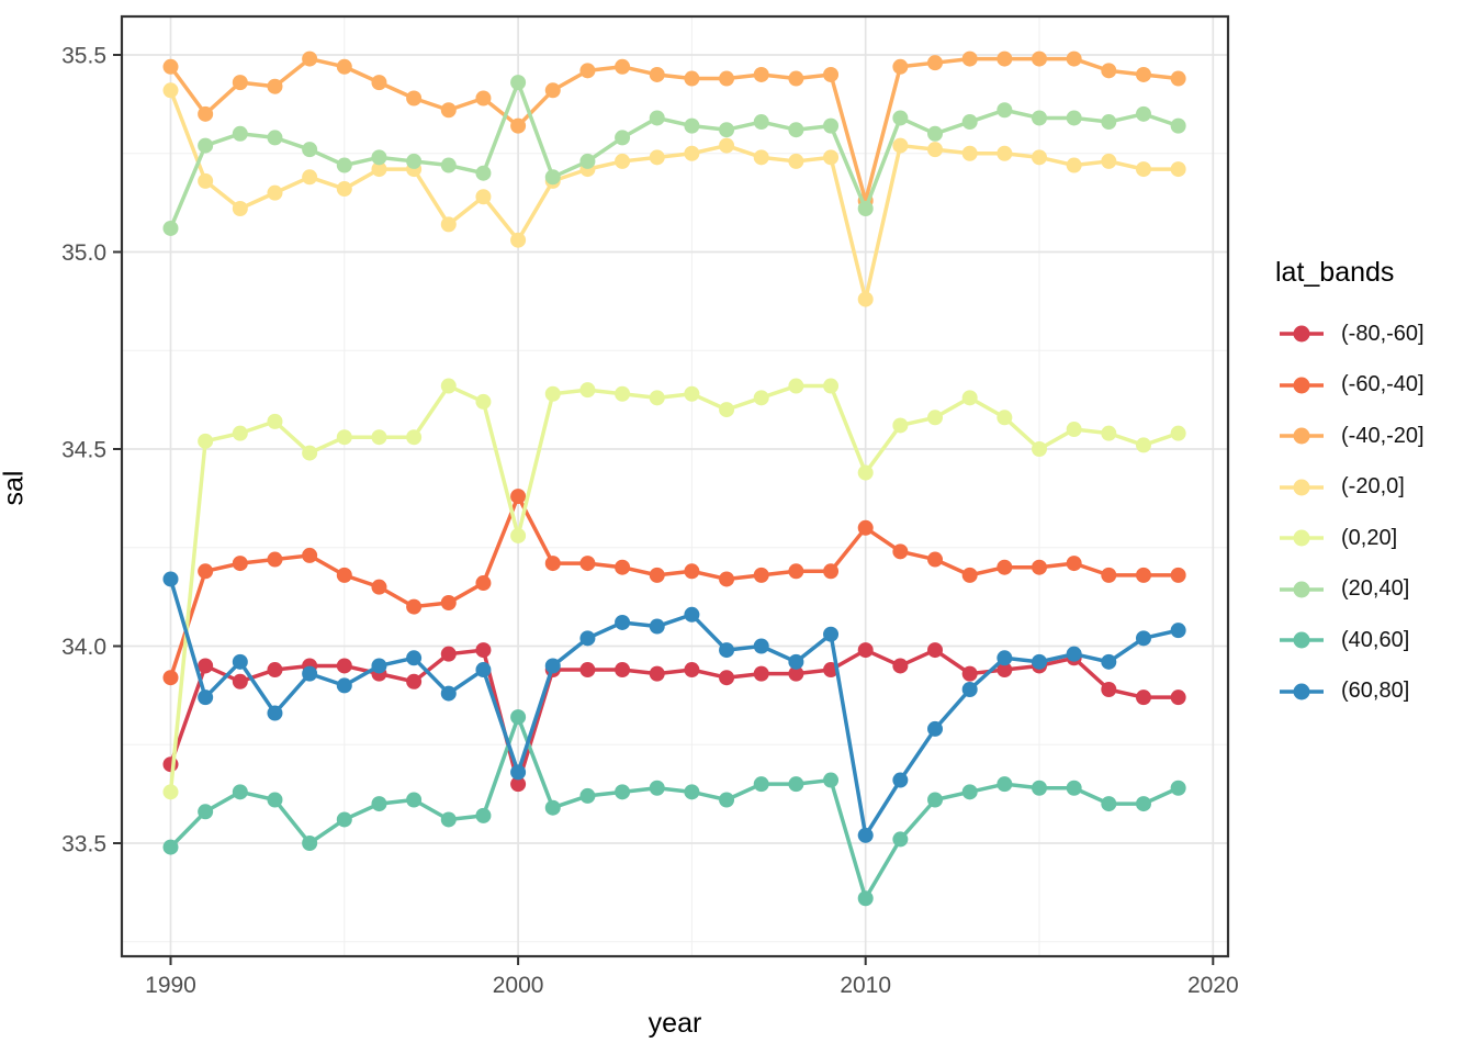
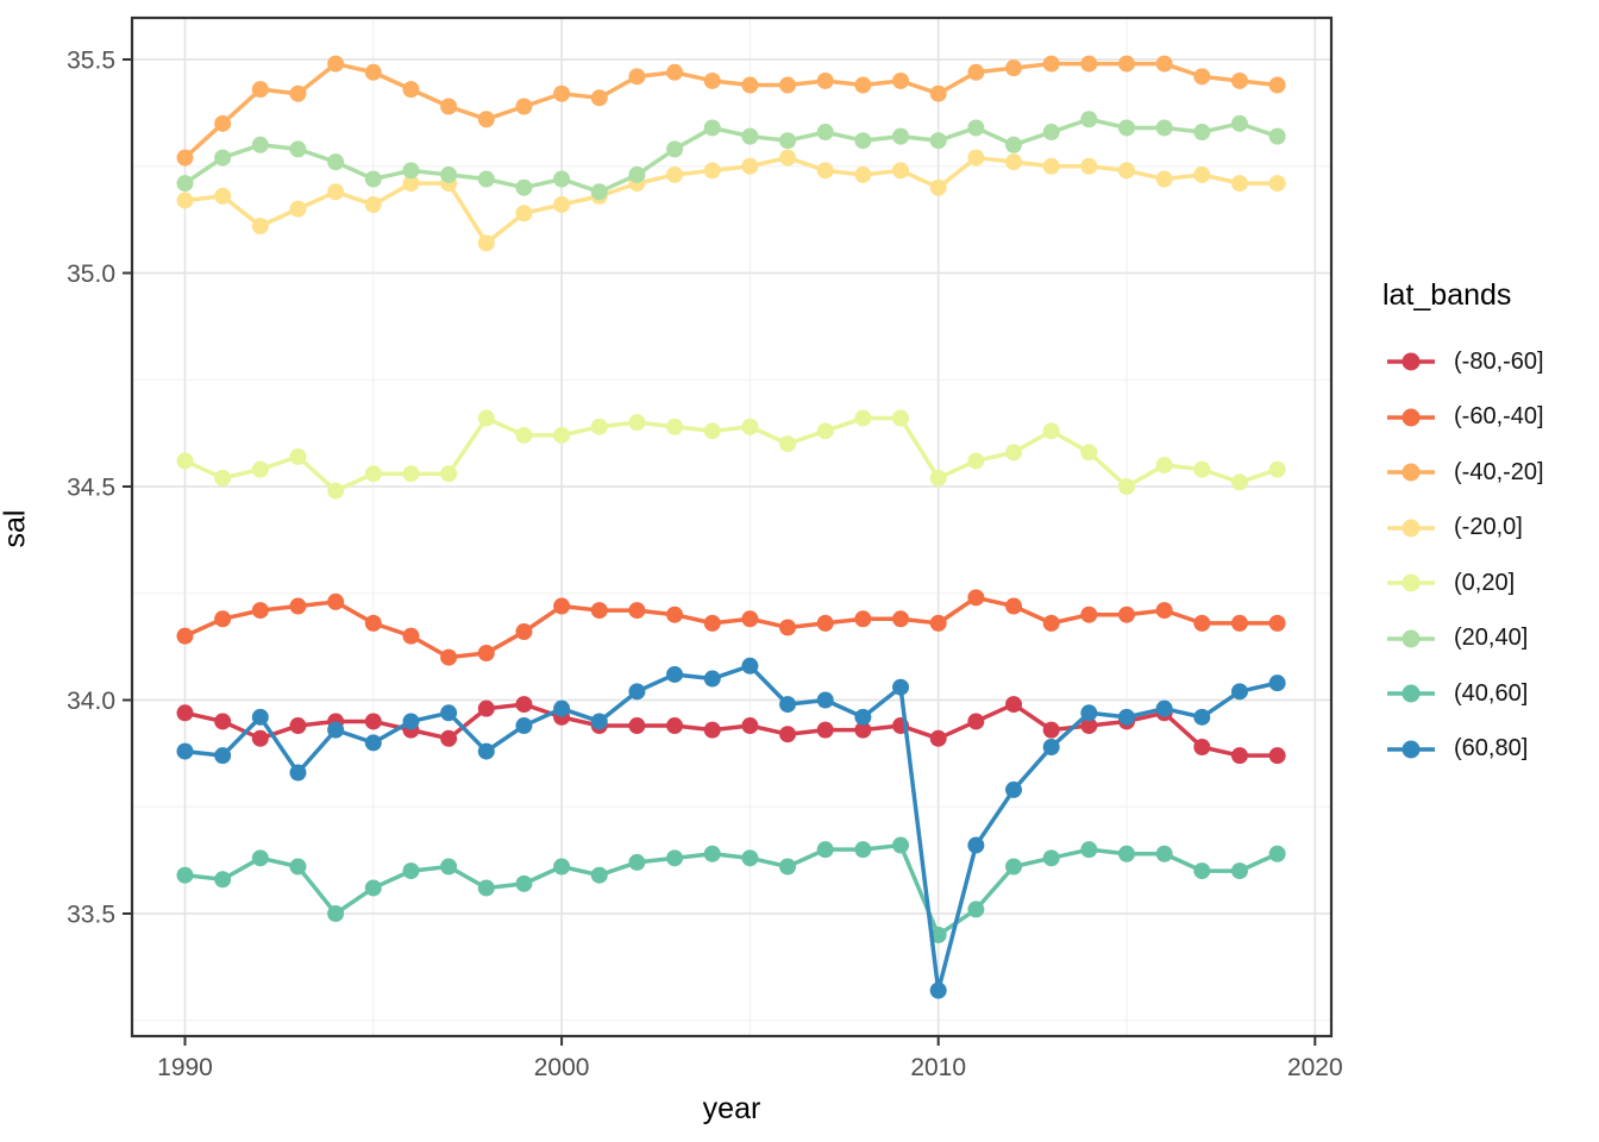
(-80,-60]/1990: 33.70 -> 33.97
(-60,-40]/1990: 33.92 -> 34.15
(-40,-20]/1990: 35.47 -> 35.27
(-20,0]/1990: 35.41 -> 35.17
(0,20]/1990: 33.63 -> 34.56
(20,40]/1990: 35.06 -> 35.21
(40,60]/1990: 33.49 -> 33.59
(60,80]/1990: 34.17 -> 33.88
(-80,-60]/2000: 33.65 -> 33.96
(-60,-40]/2000: 34.38 -> 34.22
(-40,-20]/2000: 35.32 -> 35.42
(-20,0]/2000: 35.03 -> 35.16
(0,20]/2000: 34.28 -> 34.62
(20,40]/2000: 35.43 -> 35.22
(40,60]/2000: 33.82 -> 33.61
(60,80]/2000: 33.68 -> 33.98
(-80,-60]/2010: 33.99 -> 33.91
(-60,-40]/2010: 34.30 -> 34.18
(-40,-20]/2010: 35.13 -> 35.42
(-20,0]/2010: 34.88 -> 35.20
(0,20]/2010: 34.44 -> 34.52
(20,40]/2010: 35.11 -> 35.31
(40,60]/2010: 33.36 -> 33.45
(60,80]/2010: 33.52 -> 33.32
